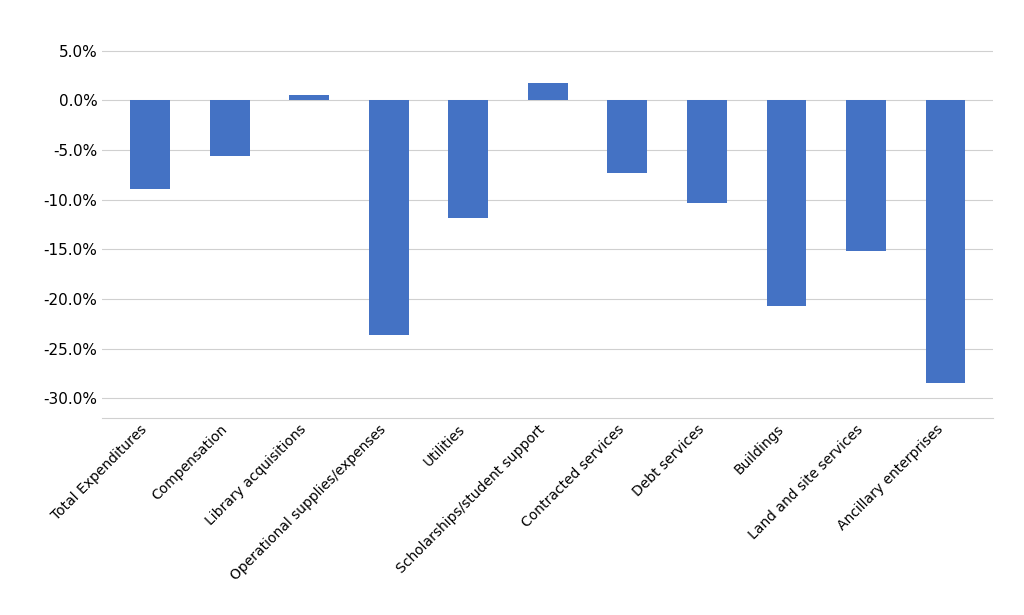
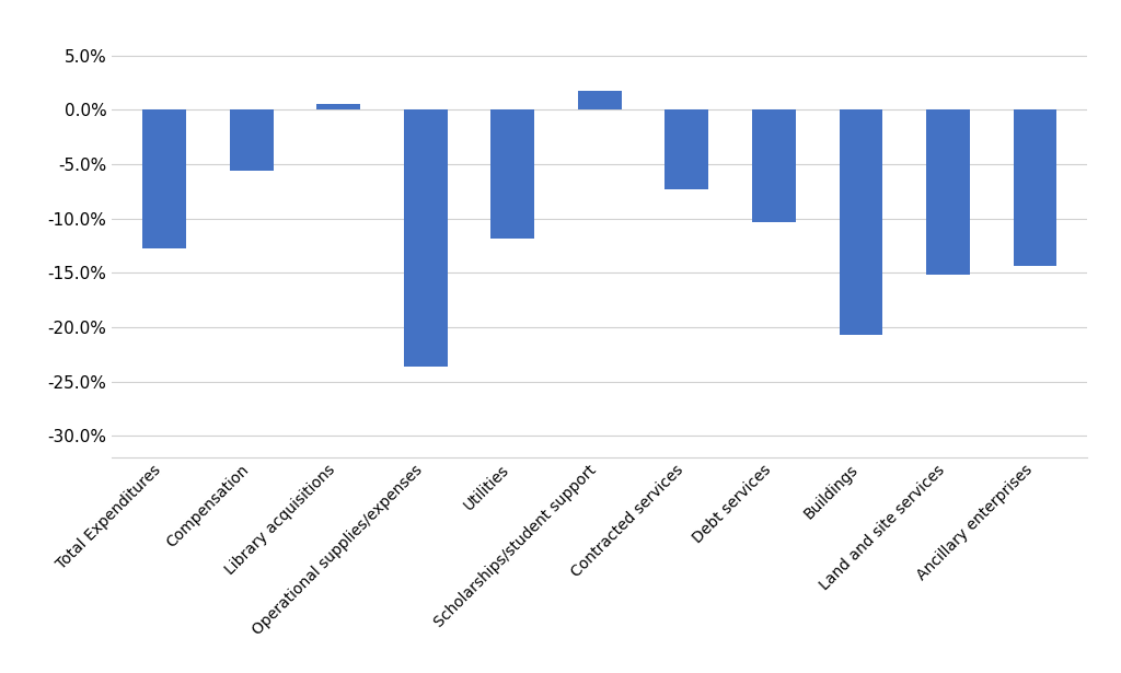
Total Expenditures: -8.9% -> -12.8%
Ancillary enterprises: -28.5% -> -14.4%
